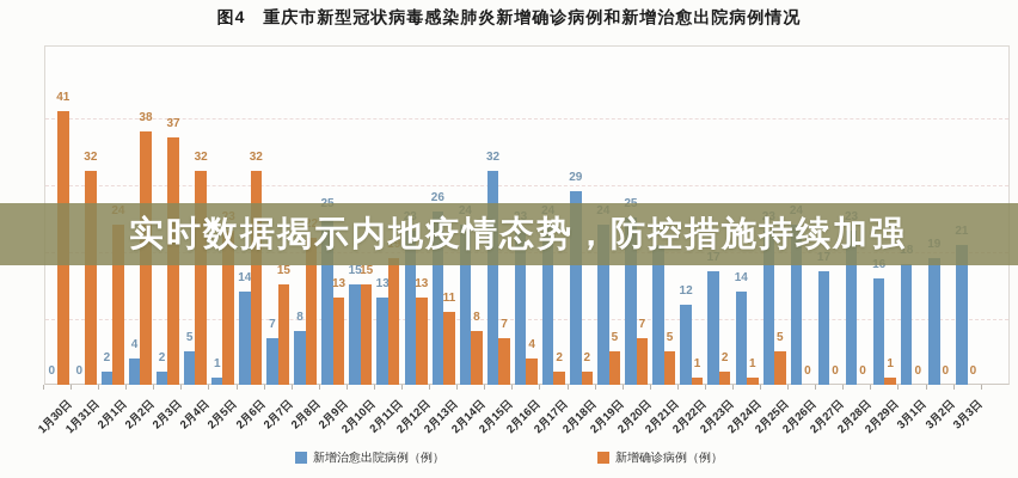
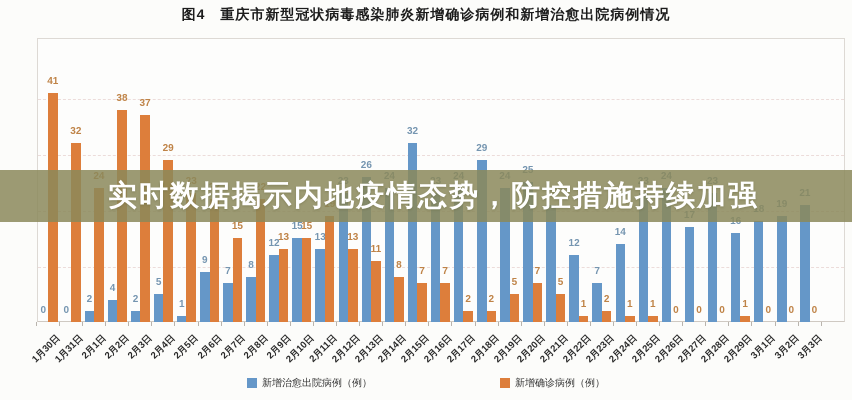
新增确诊病例（例）/2月4日: 32 -> 29
新增治愈出院病例（例）/2月6日: 14 -> 9
新增确诊病例（例）/2月6日: 32 -> 22
新增治愈出院病例（例）/2月9日: 25 -> 12
新增确诊病例（例）/2月16日: 4 -> 7
新增治愈出院病例（例）/2月23日: 17 -> 7
新增确诊病例（例）/2月25日: 5 -> 1
